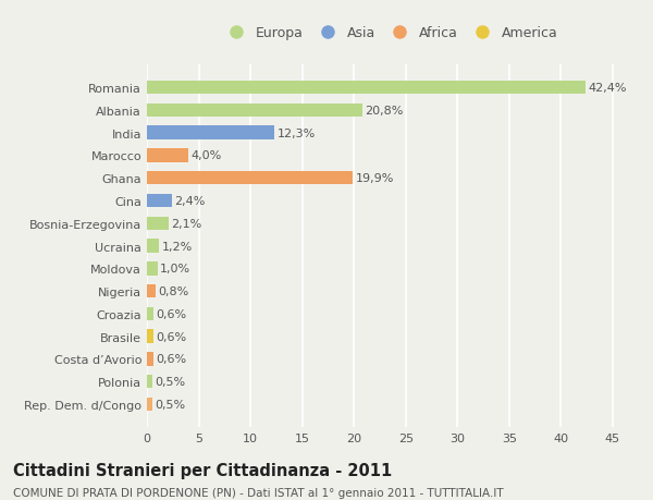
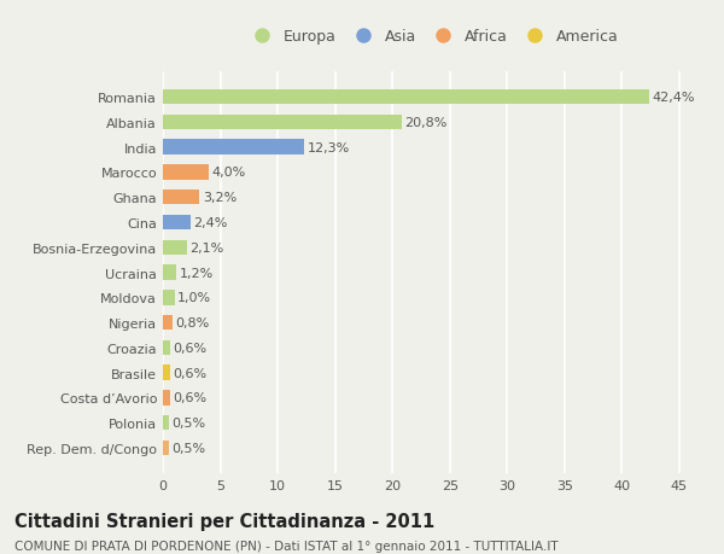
Ghana: 19,9% -> 3,2%
